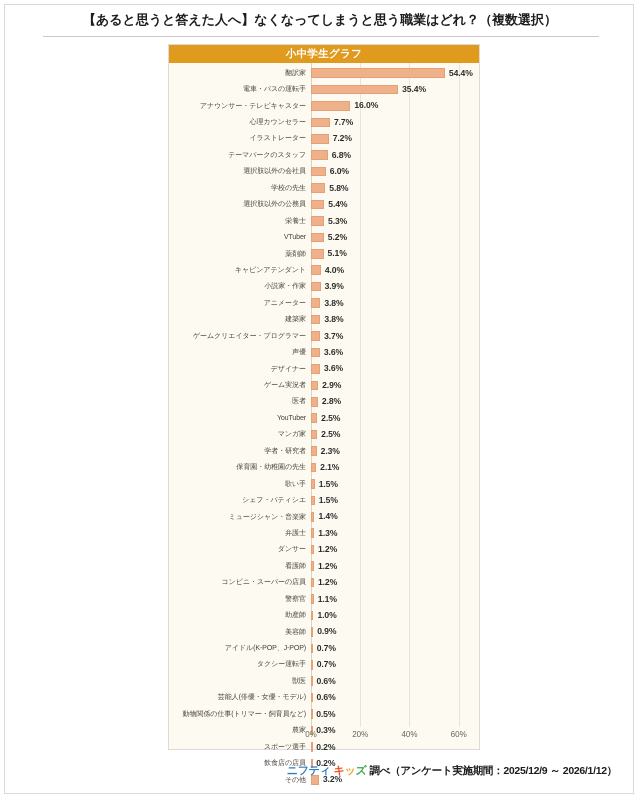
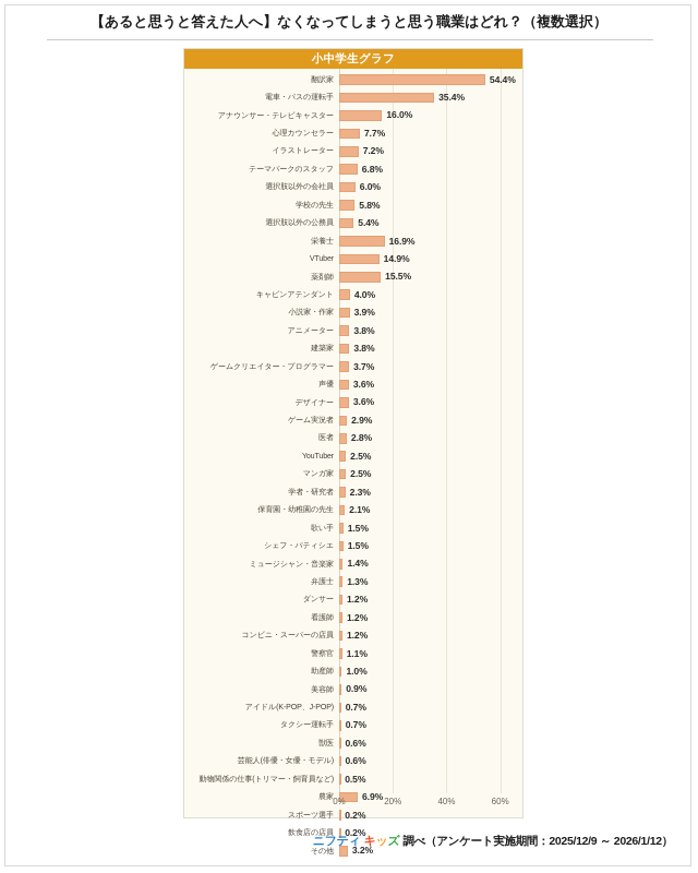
栄養士: 5.3% -> 16.9%
VTuber: 5.2% -> 14.9%
薬剤師: 5.1% -> 15.5%
農家: 0.3% -> 6.9%
